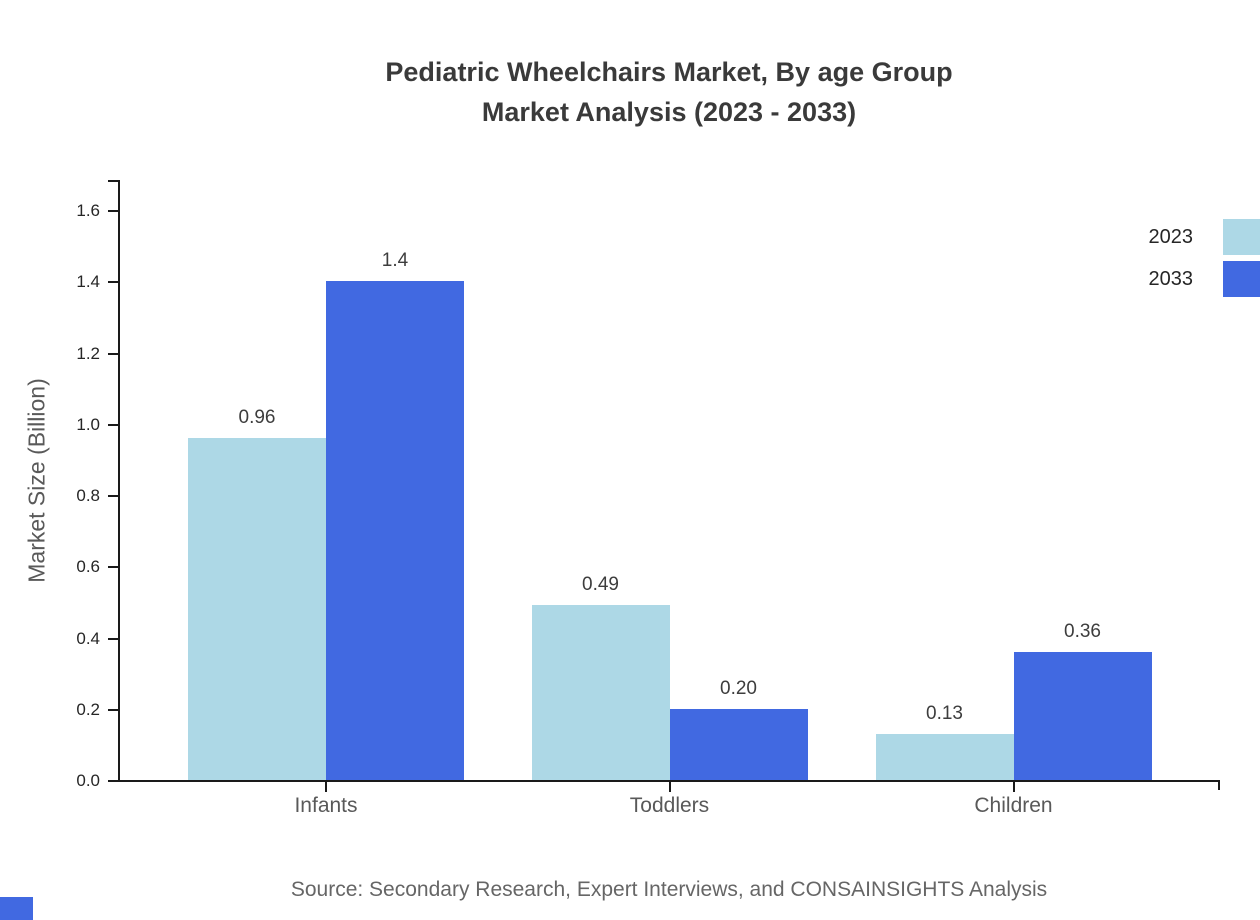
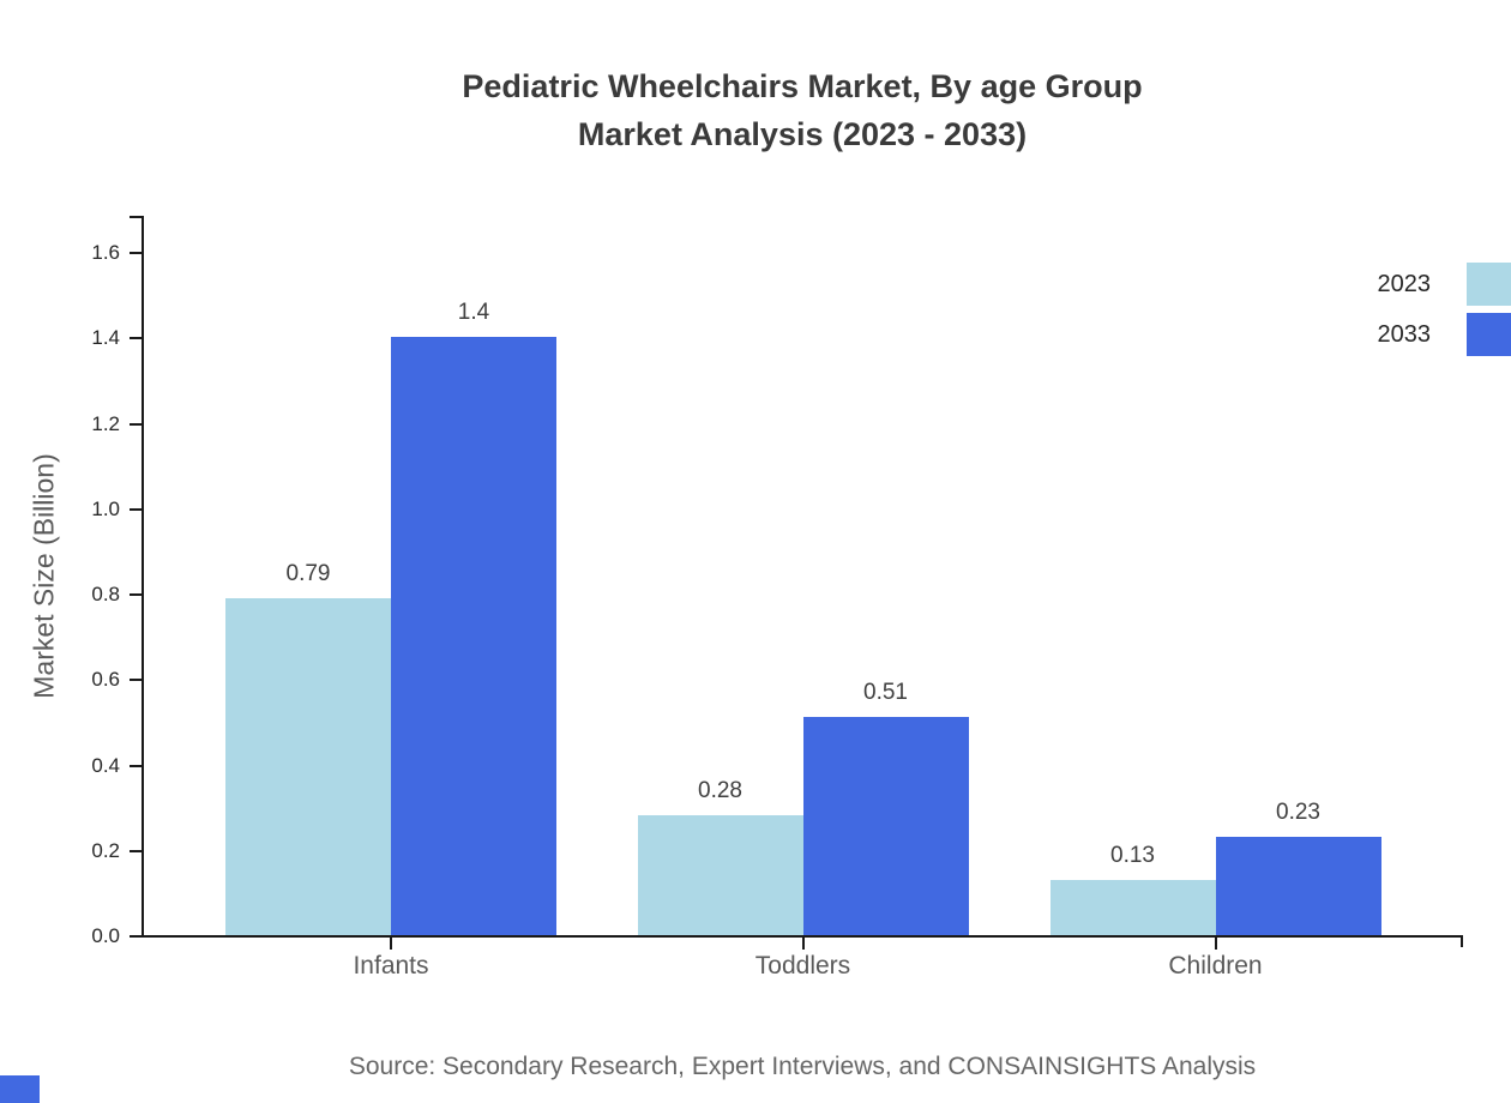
2023/Infants: 0.96 -> 0.79
2023/Toddlers: 0.49 -> 0.28
2033/Toddlers: 0.20 -> 0.51
2033/Children: 0.36 -> 0.23
